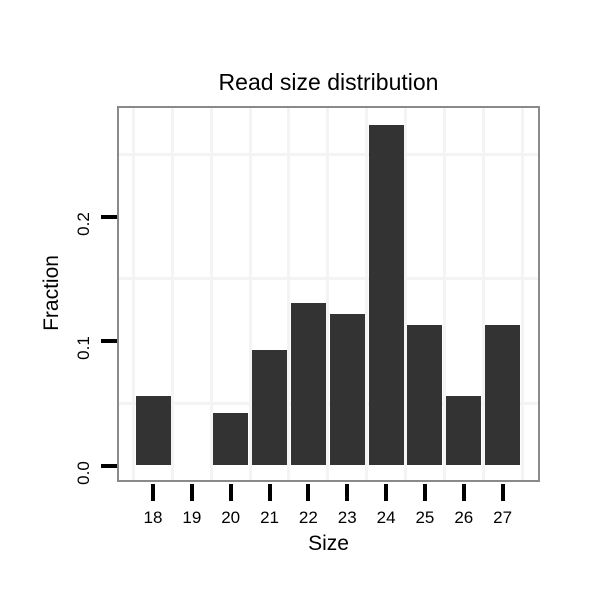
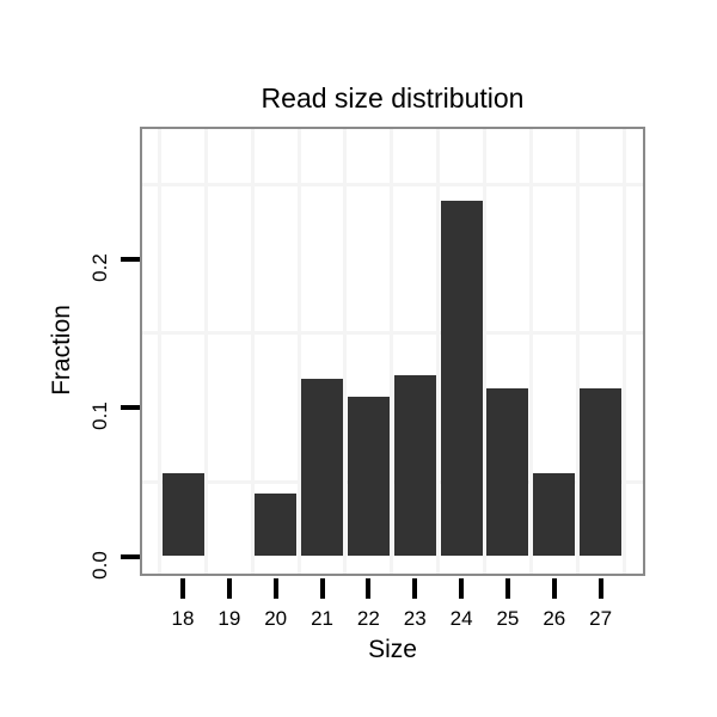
21: 0.093 -> 0.119
22: 0.131 -> 0.107
24: 0.274 -> 0.239
